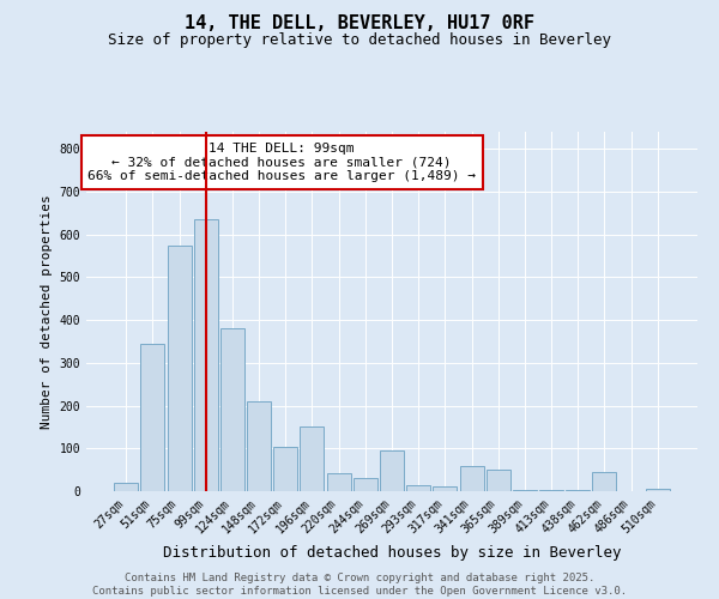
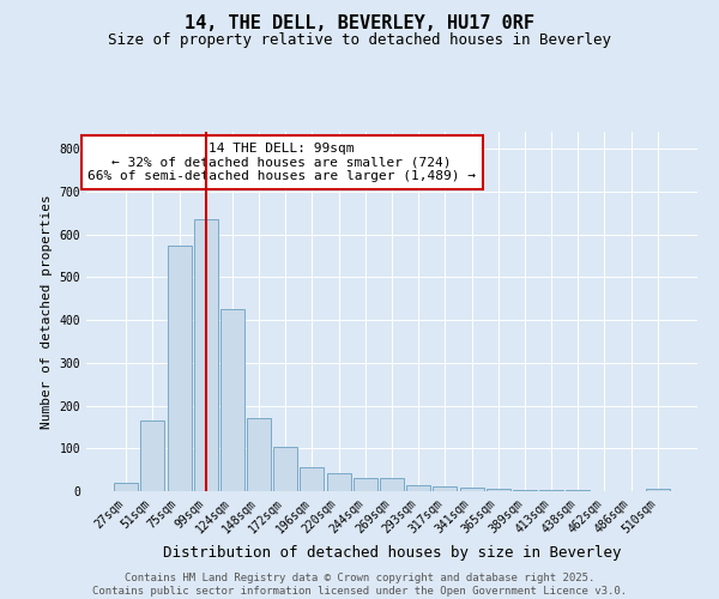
51sqm: 345 -> 165
124sqm: 380 -> 425
148sqm: 210 -> 170
196sqm: 150 -> 57
269sqm: 95 -> 30
341sqm: 60 -> 8
365sqm: 50 -> 5
462sqm: 45 -> 1
